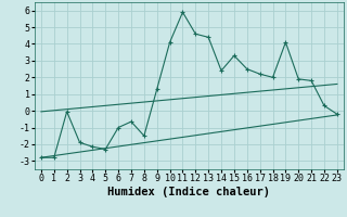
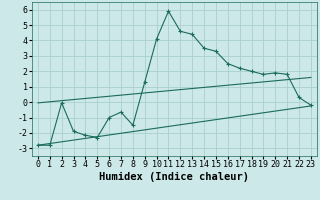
14: 2.4 -> 3.5
19: 4.1 -> 1.8
